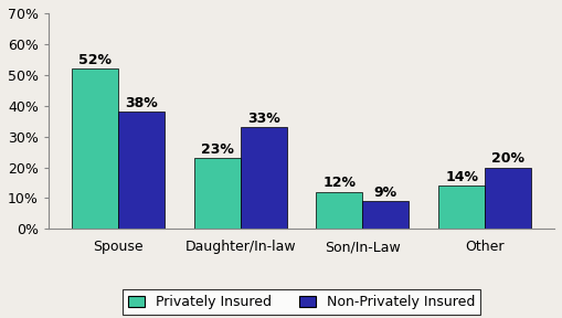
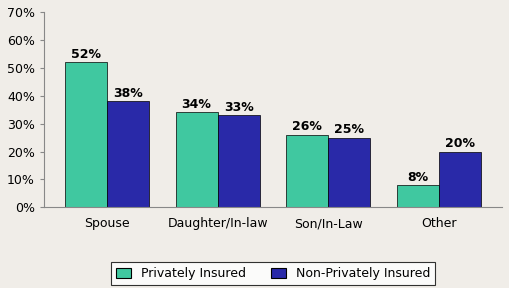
Privately Insured/Daughter/In-law: 23% -> 34%
Privately Insured/Son/In-Law: 12% -> 26%
Non-Privately Insured/Son/In-Law: 9% -> 25%
Privately Insured/Other: 14% -> 8%
